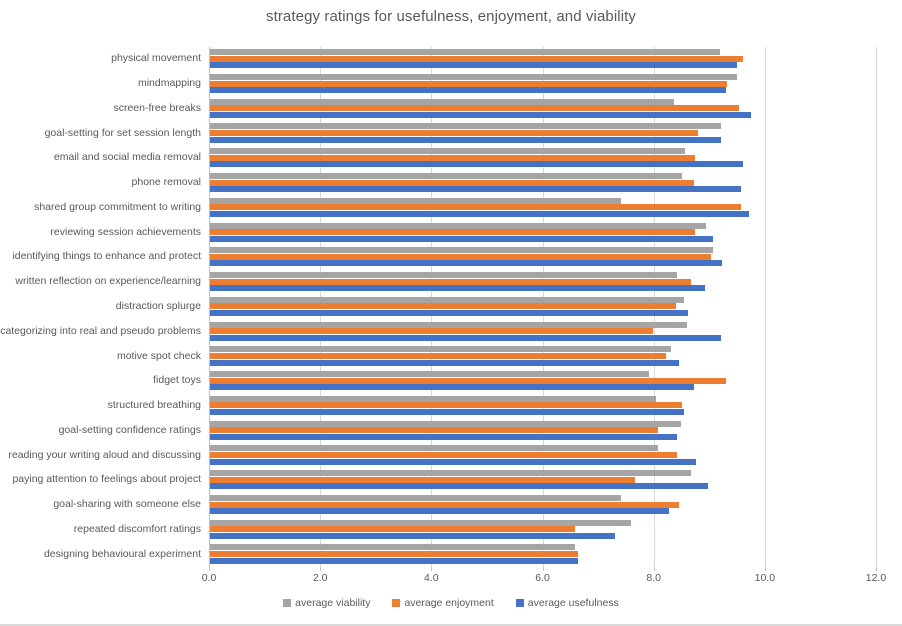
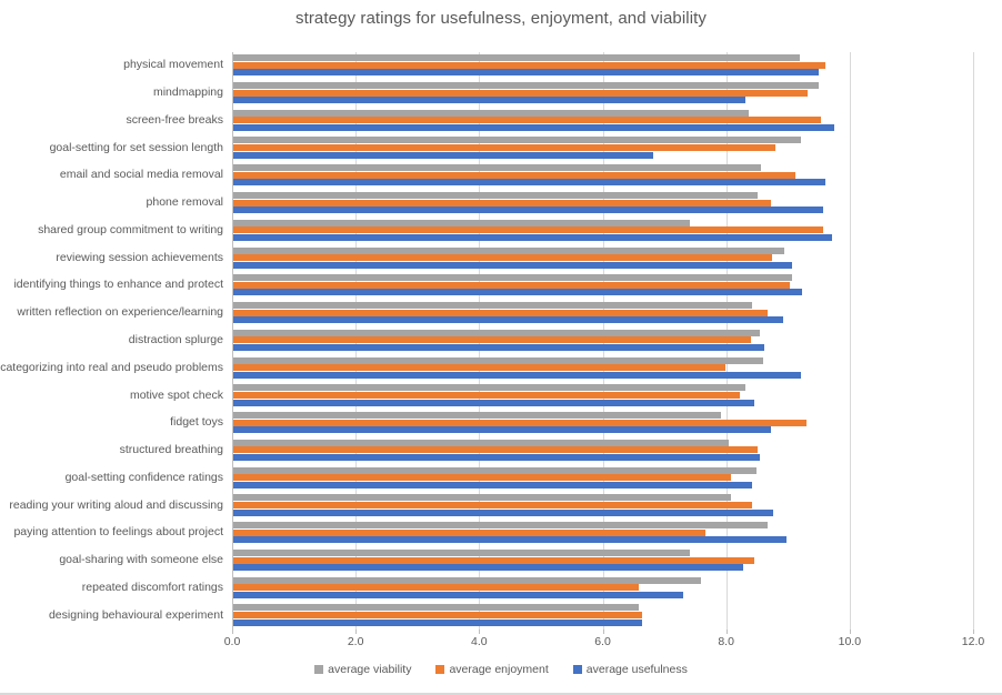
average usefulness/mindmapping: 9.3 -> 8.3
average usefulness/goal-setting for set session length: 9.2 -> 6.8
average enjoyment/email and social media removal: 8.7 -> 9.1
